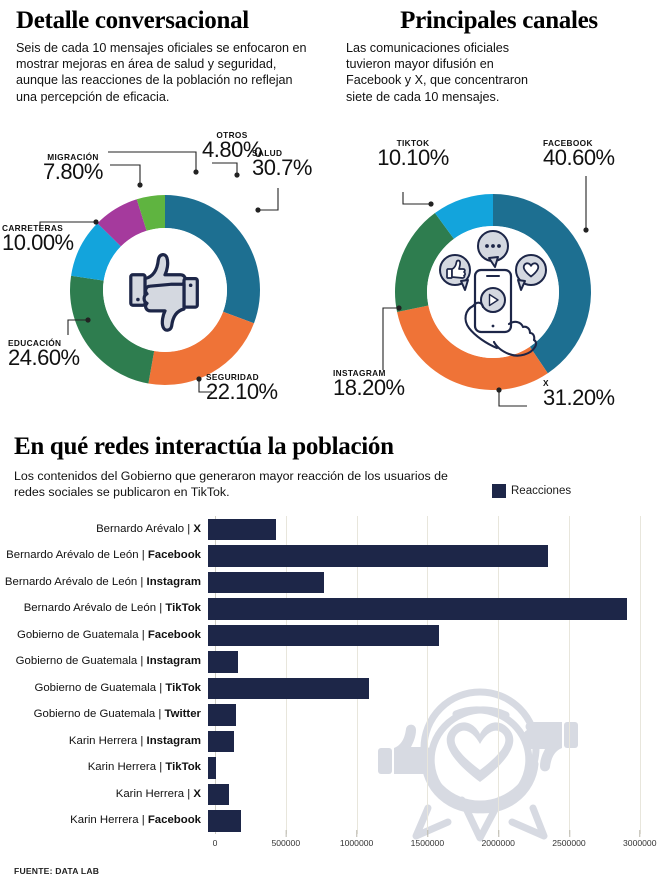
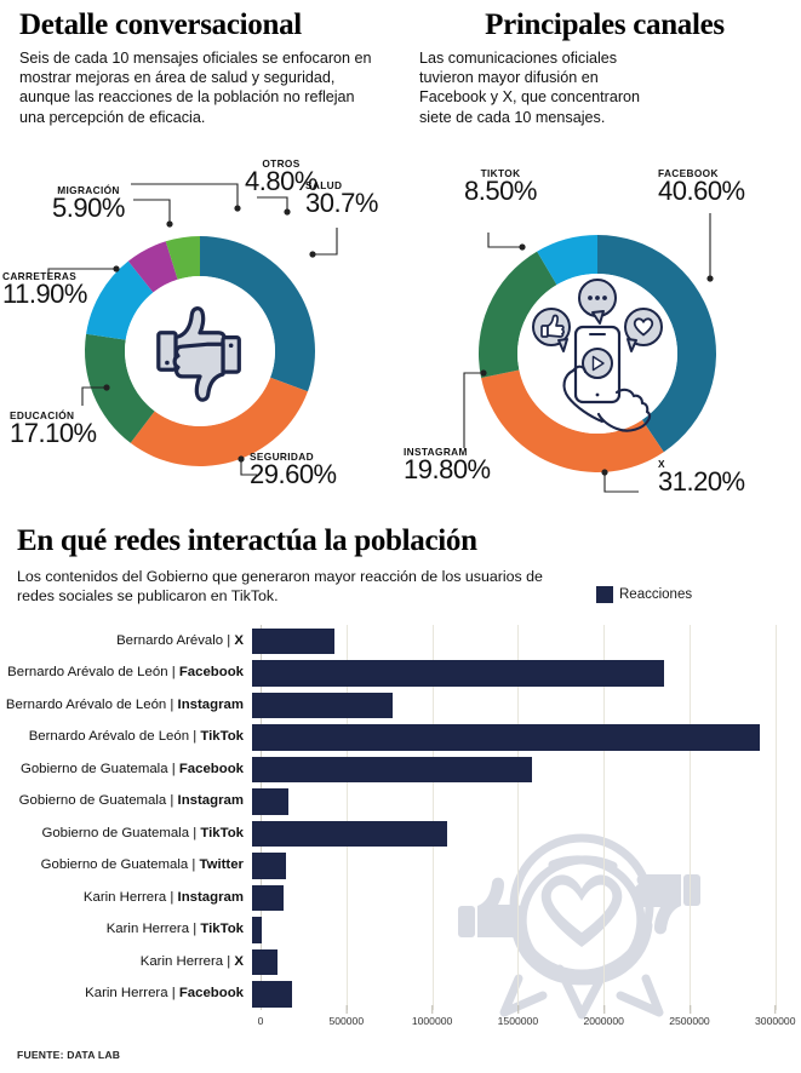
Detalle conversacional/SEGURIDAD: 22.10% -> 29.60%
Detalle conversacional/EDUCACIÓN: 24.60% -> 17.10%
Detalle conversacional/CARRETERAS: 10.00% -> 11.90%
Detalle conversacional/MIGRACIÓN: 7.80% -> 5.90%
Principales canales/INSTAGRAM: 18.20% -> 19.80%
Principales canales/TIKTOK: 10.10% -> 8.50%
